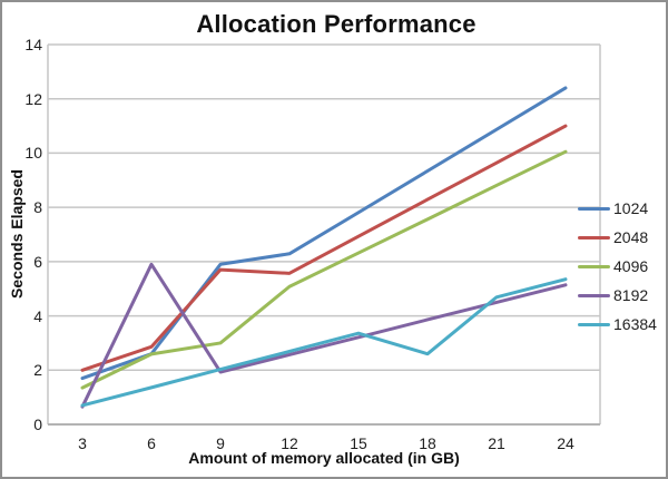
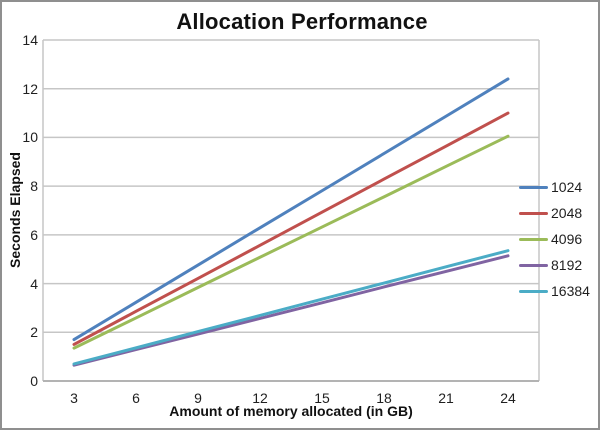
2048/3: 2.0 -> 1.5
1024/6: 2.6 -> 3.2
8192/6: 5.9 -> 1.3
1024/9: 5.9 -> 4.8
2048/9: 5.7 -> 4.2
4096/9: 3.0 -> 3.8
16384/18: 2.6 -> 4.0
